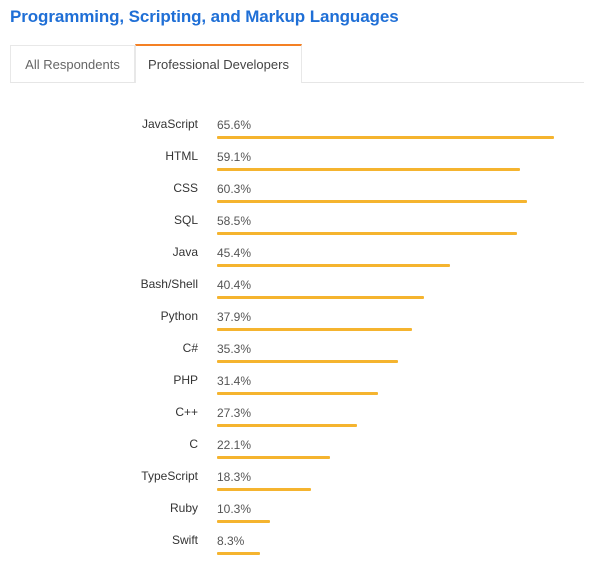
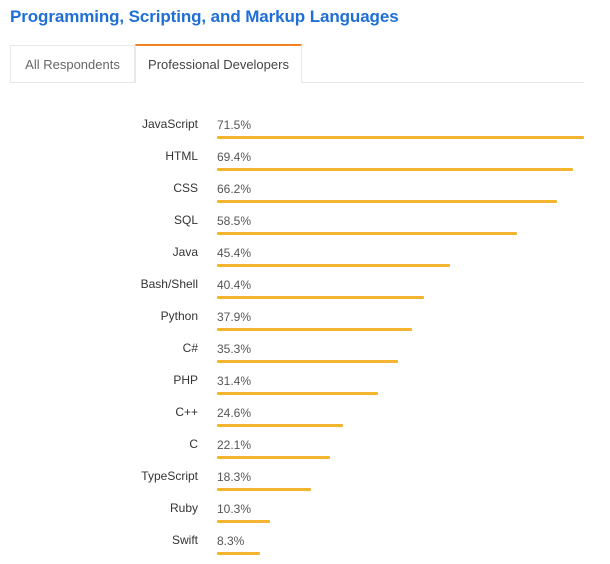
JavaScript: 65.6% -> 71.5%
HTML: 59.1% -> 69.4%
CSS: 60.3% -> 66.2%
C++: 27.3% -> 24.6%
